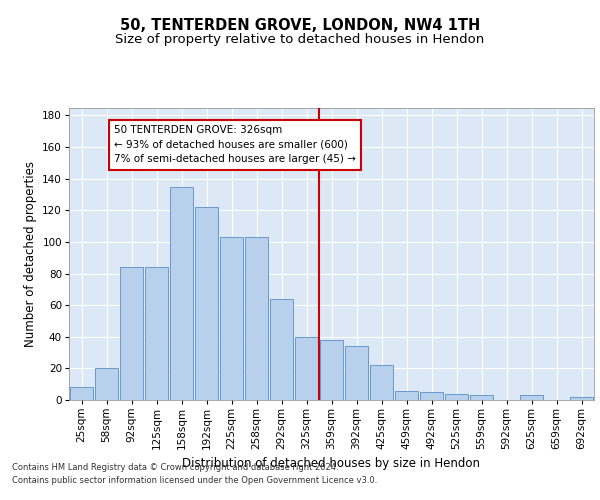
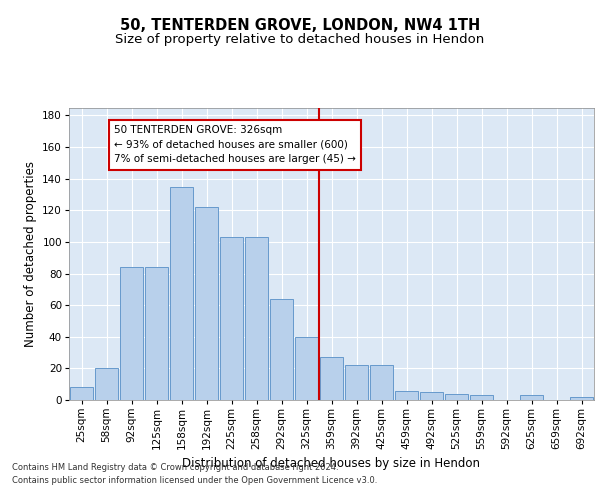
359sqm: 38 -> 27
392sqm: 34 -> 22
